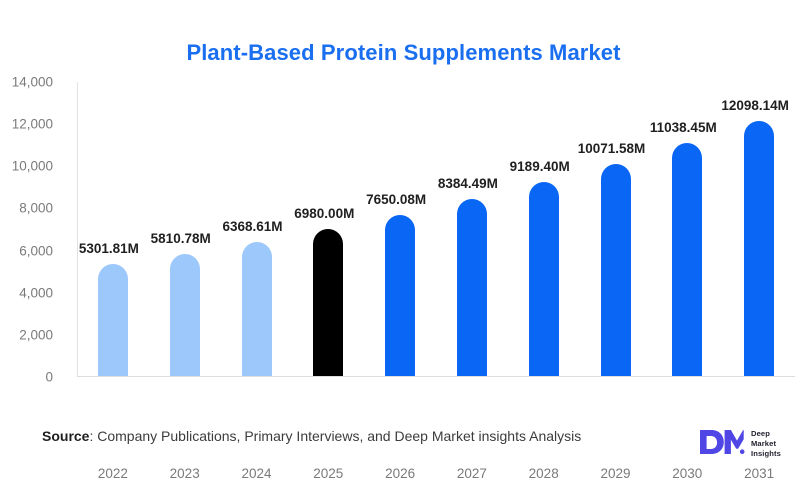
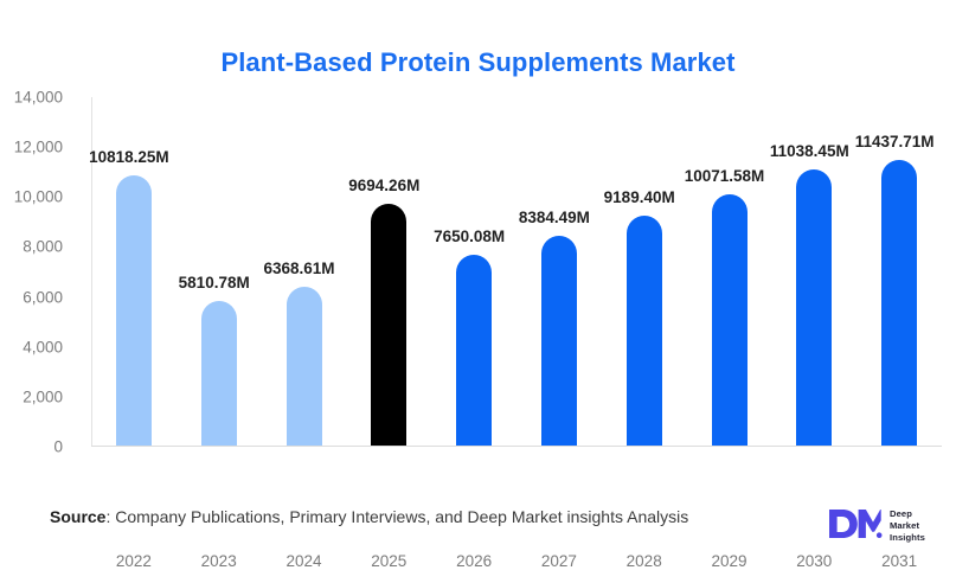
2022: 5301.81M -> 10818.25M
2025: 6980.00M -> 9694.26M
2031: 12098.14M -> 11437.71M
